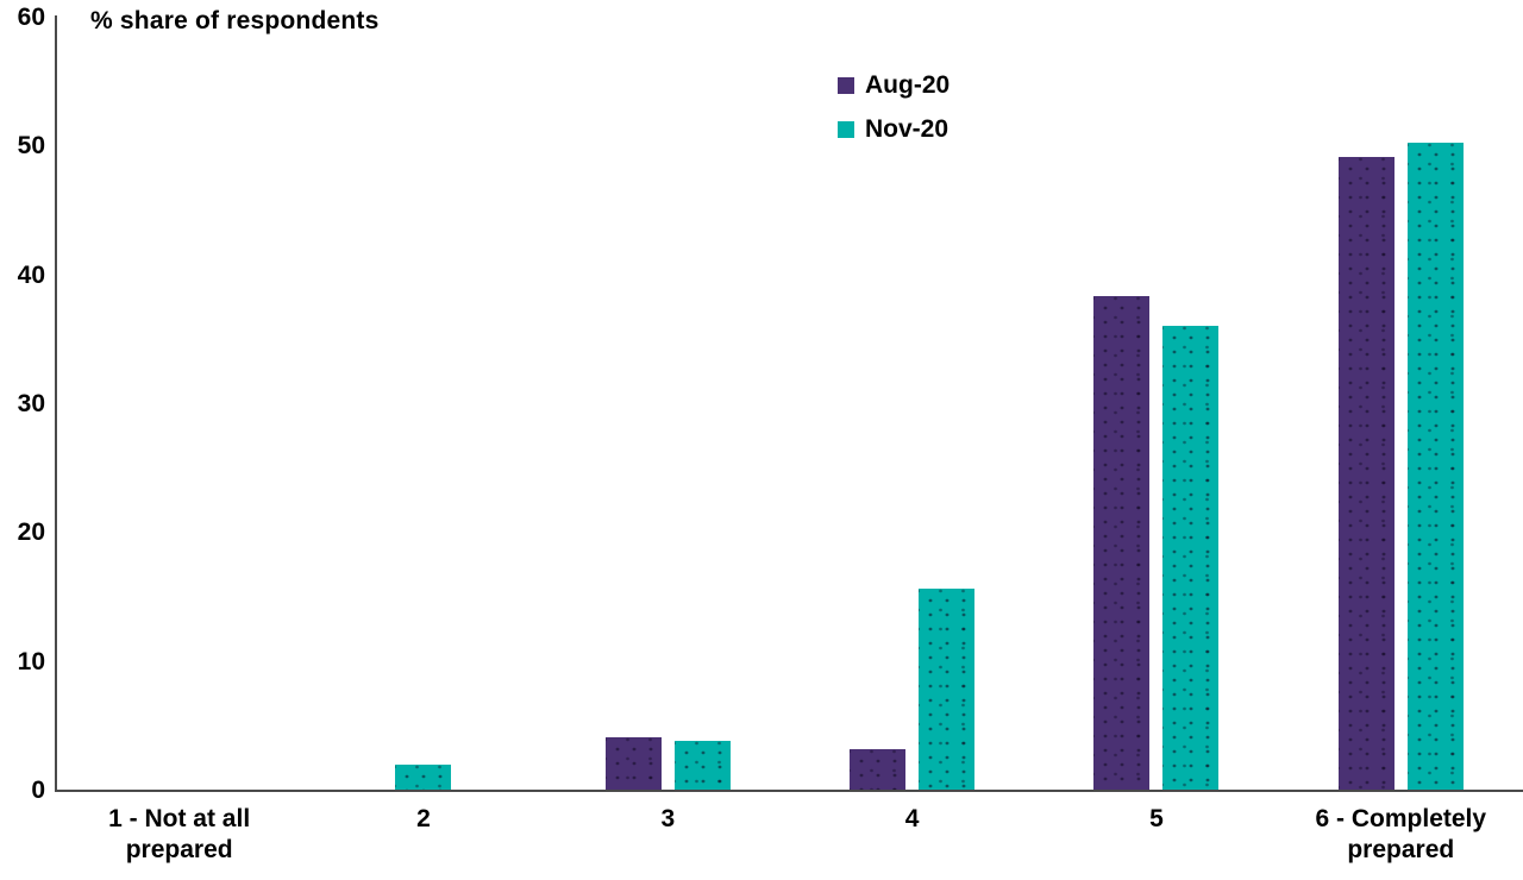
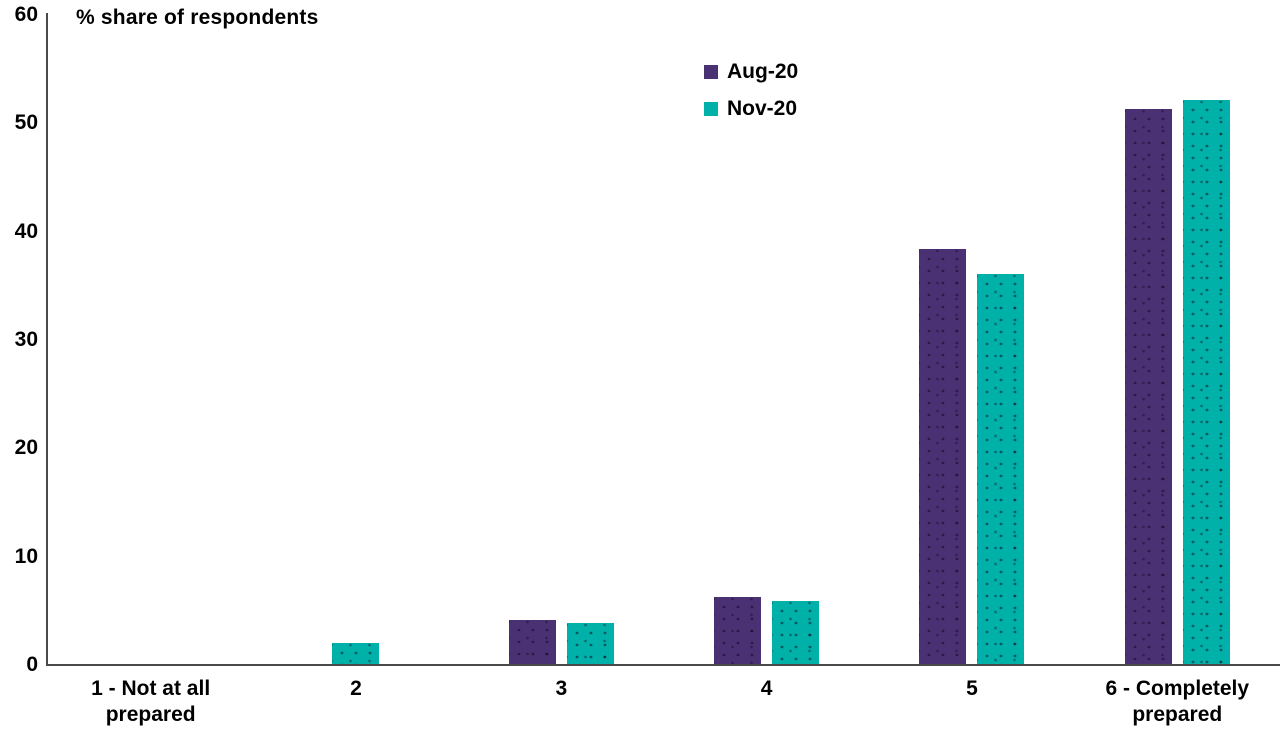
Aug-20/4: 3.1 -> 6.2
Nov-20/4: 15.6 -> 5.8
Aug-20/6 - Completely prepared: 49.1 -> 51.2
Nov-20/6 - Completely prepared: 50.2 -> 52.1
